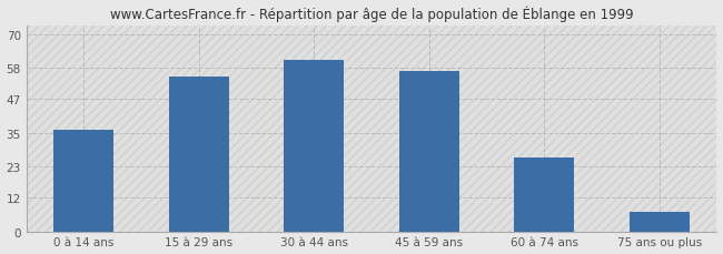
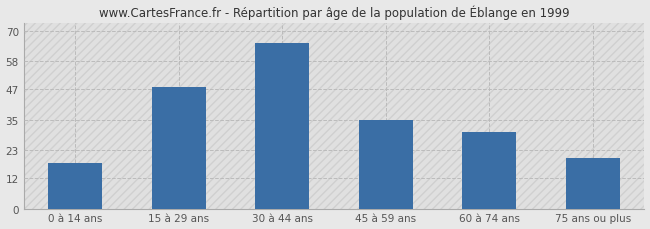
0 à 14 ans: 36 -> 18
15 à 29 ans: 55 -> 48
30 à 44 ans: 61 -> 65
45 à 59 ans: 57 -> 35
60 à 74 ans: 26 -> 30
75 ans ou plus: 7 -> 20
